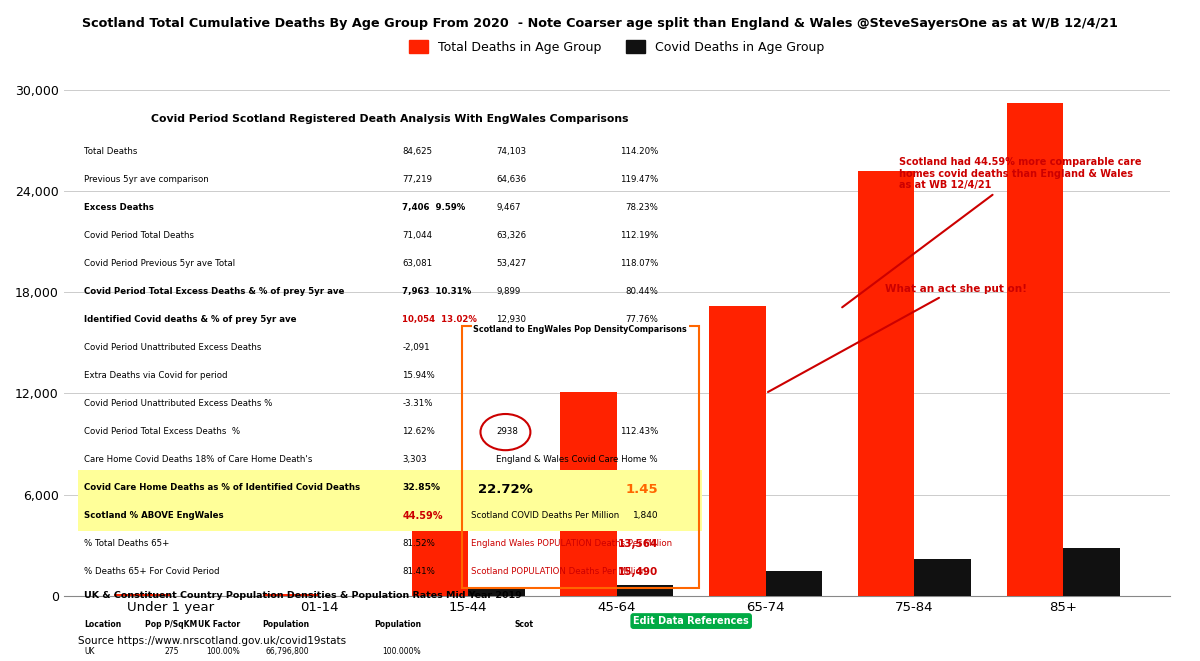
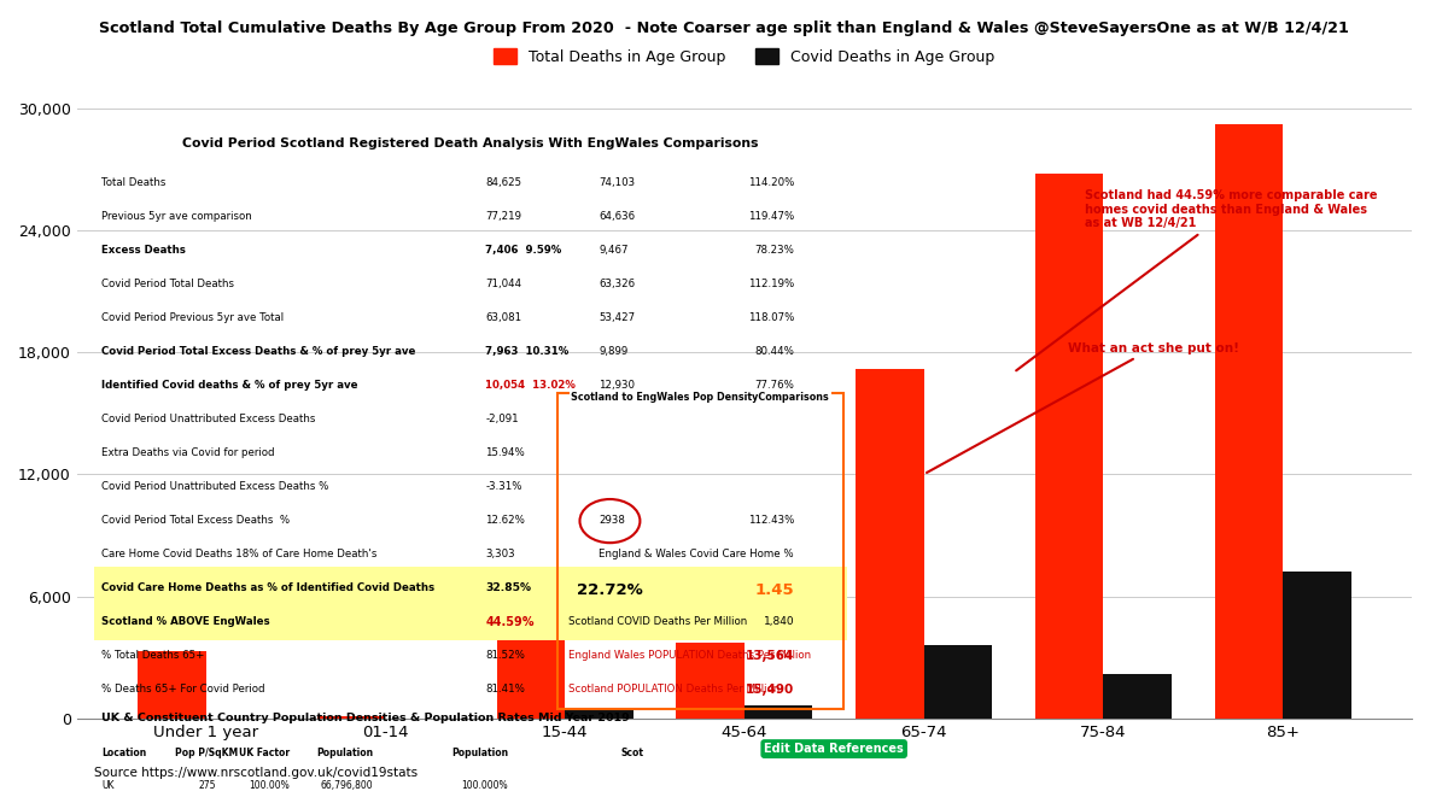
Total Deaths in Age Group/Under 1 year: 100 -> 3,300
Total Deaths in Age Group/45-64: 12,100 -> 3,700
Covid Deaths in Age Group/65-74: 1,500 -> 3,600
Total Deaths in Age Group/75-84: 25,200 -> 26,800
Covid Deaths in Age Group/85+: 2,800 -> 7,200
